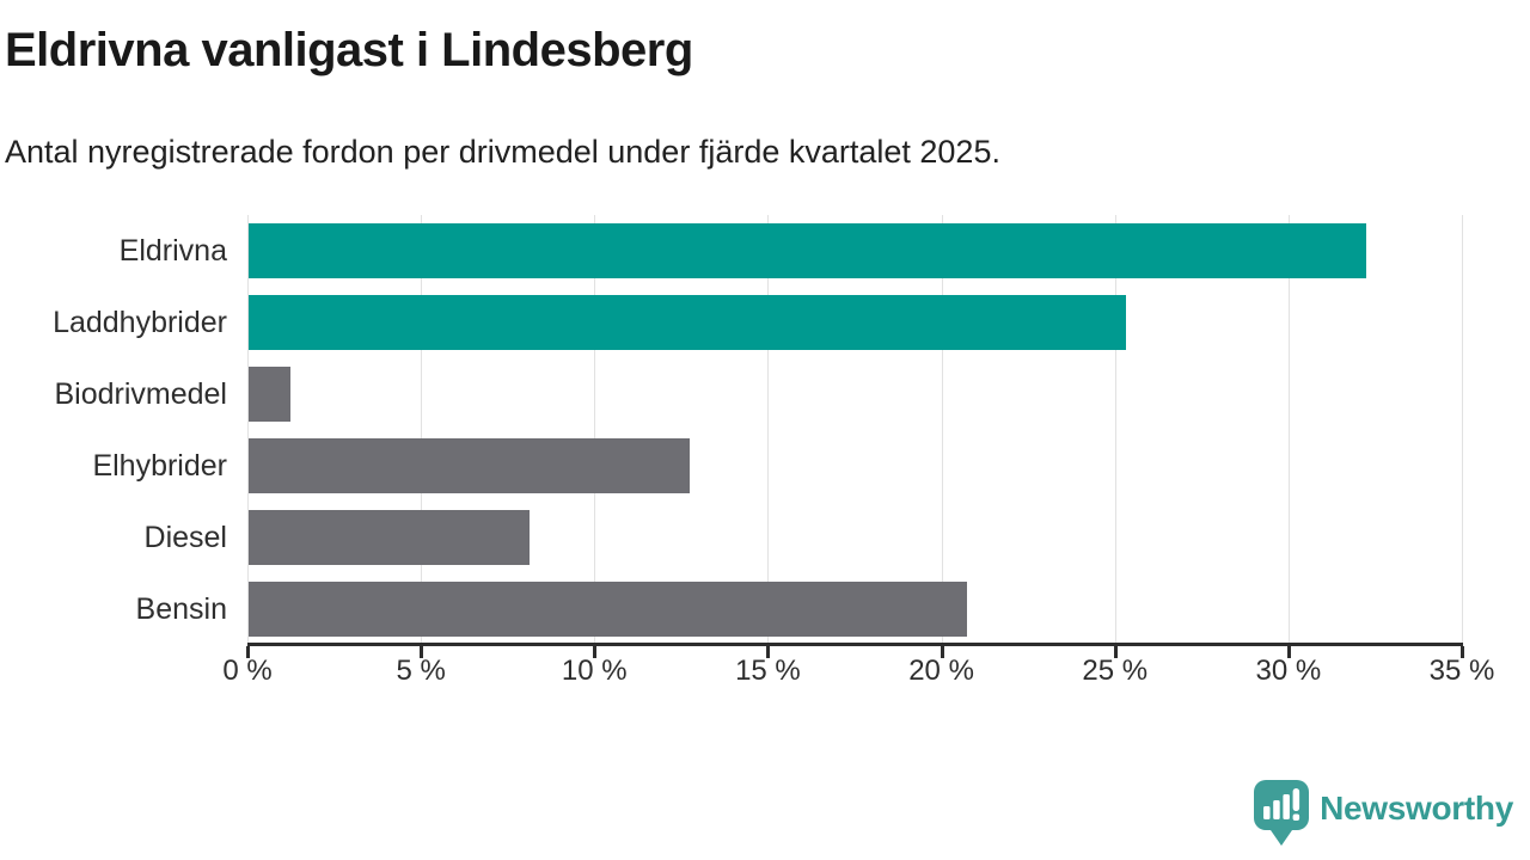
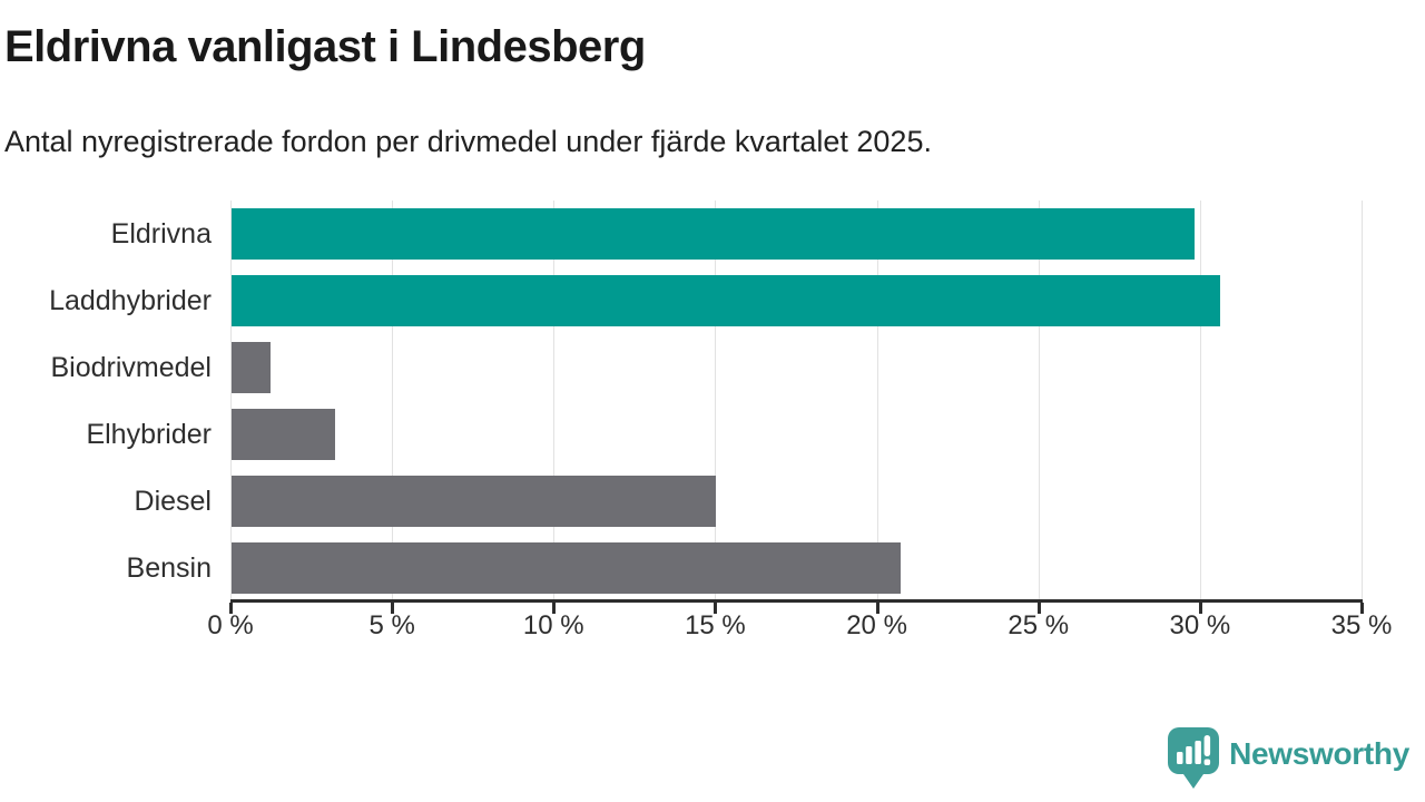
Eldrivna: 32.2% -> 29.8%
Laddhybrider: 25.3% -> 30.6%
Elhybrider: 12.7% -> 3.2%
Diesel: 8.1% -> 15.0%
